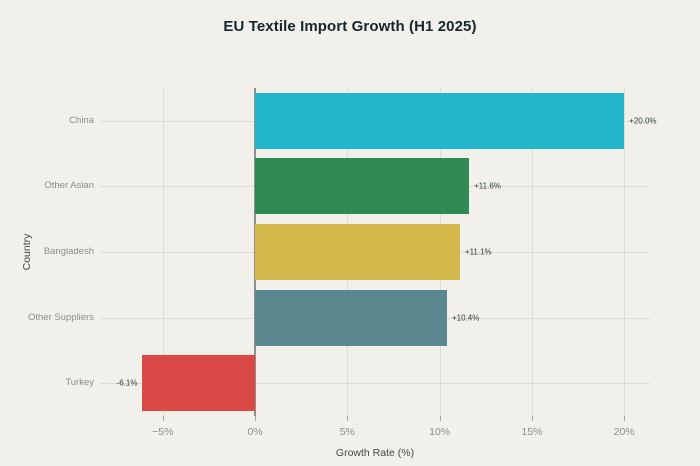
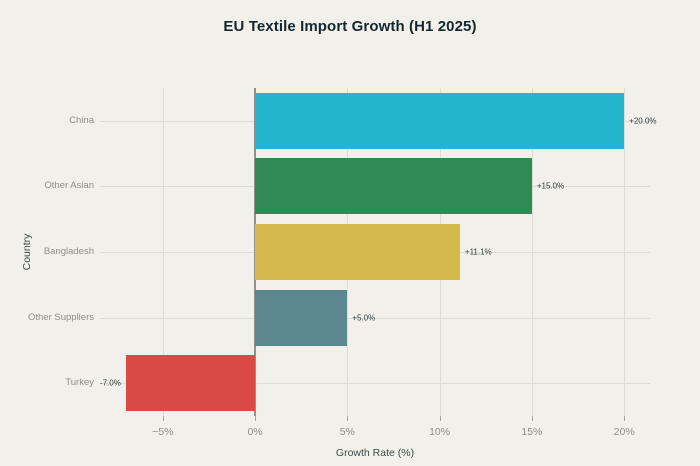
Other Asian: +11.6% -> +15.0%
Other Suppliers: +10.4% -> +5.0%
Turkey: -6.1% -> -7.0%
